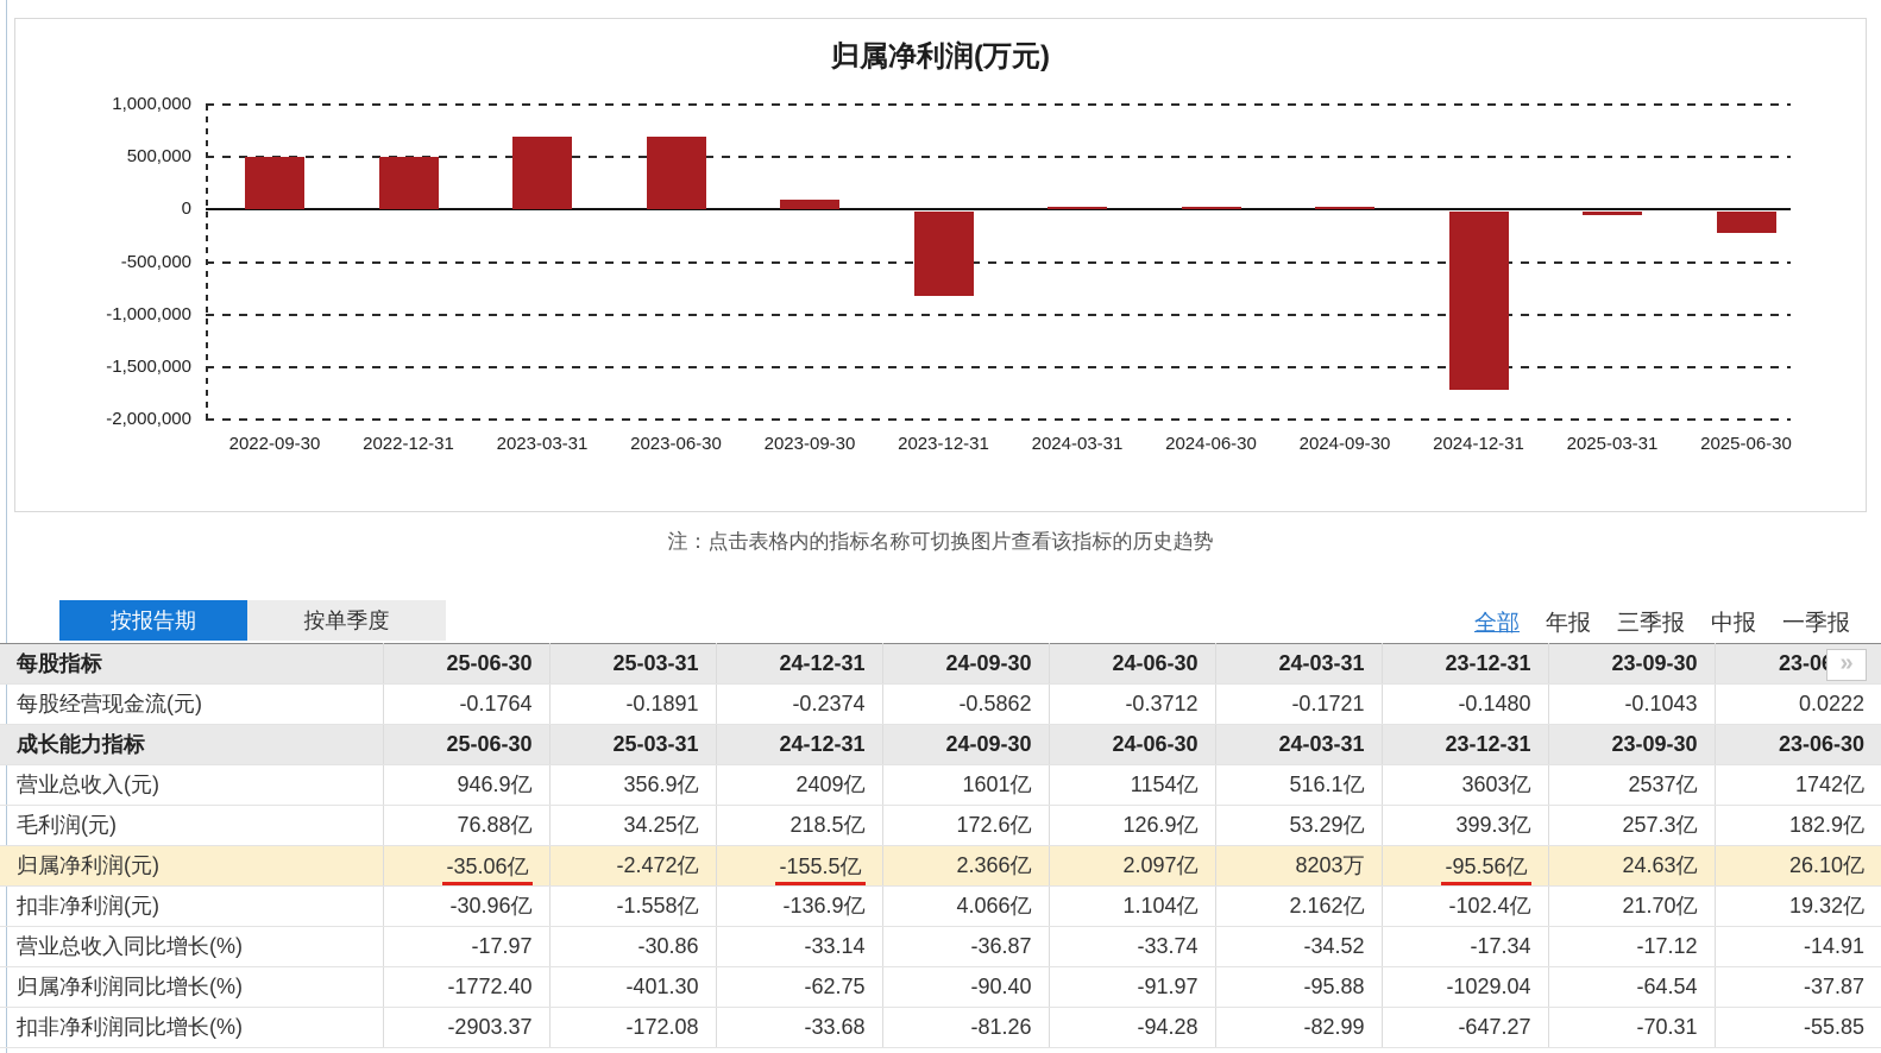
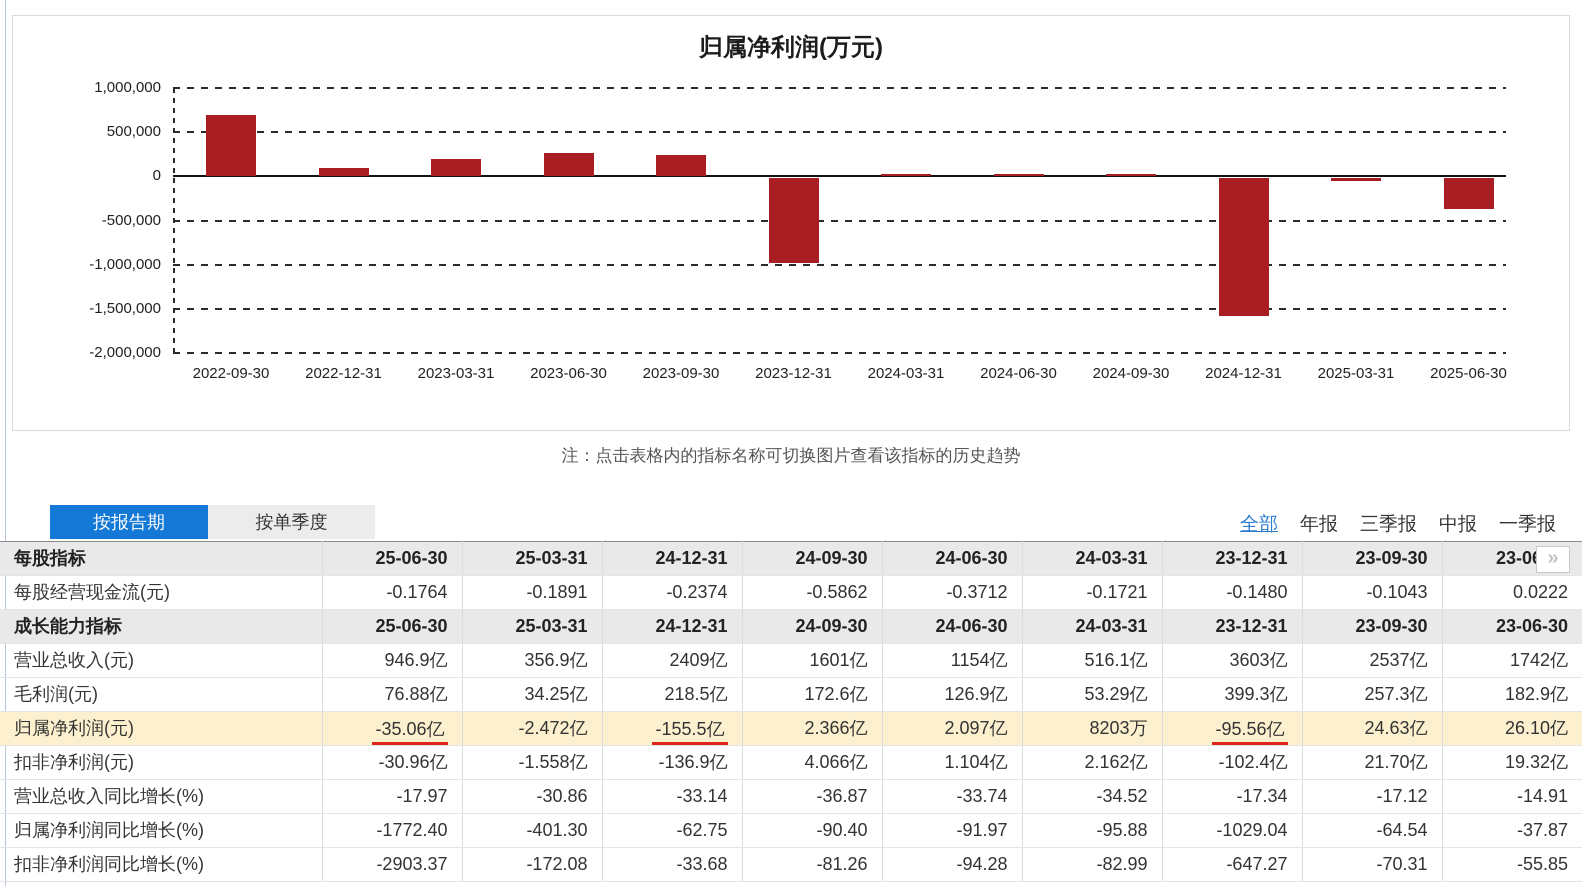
2022-09-30: 500000 -> 700000
2022-12-31: 500000 -> 100000
2023-03-31: 700000 -> 200000
2023-06-30: 700000 -> 300000
2023-09-30: 100000 -> 200000
2023-12-31: -800000 -> -1000000
2024-12-31: -1700000 -> -1600000
2025-06-30: -200000 -> -400000
